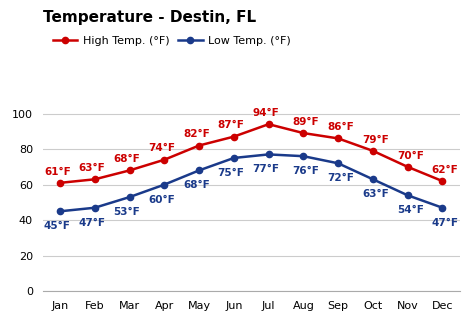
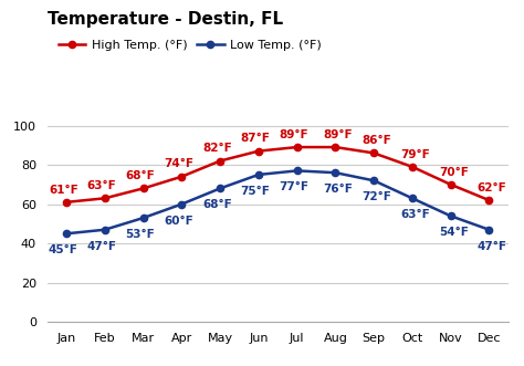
High Temp. (°F)/Jul: 94°F -> 89°F
